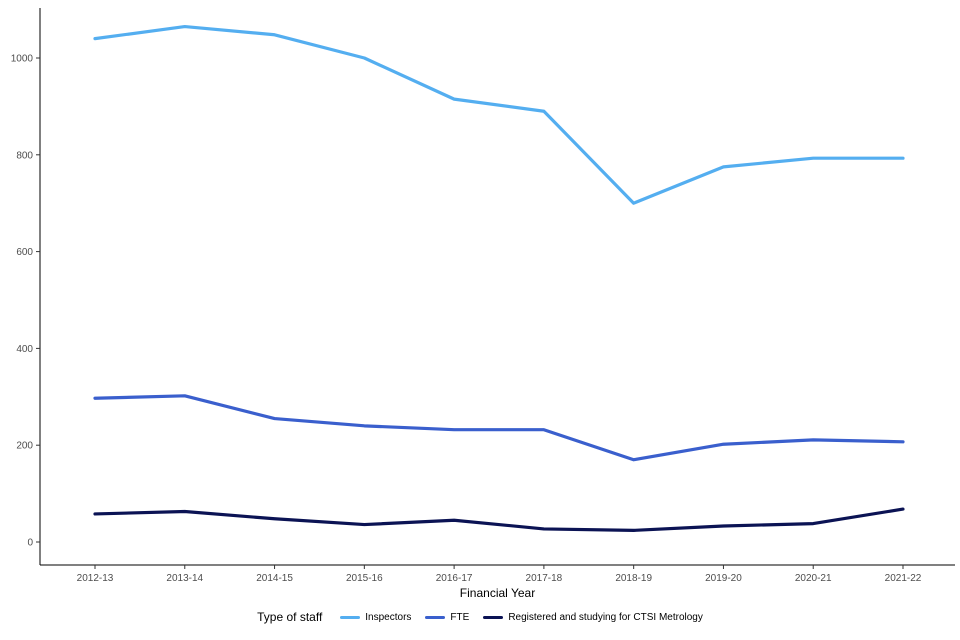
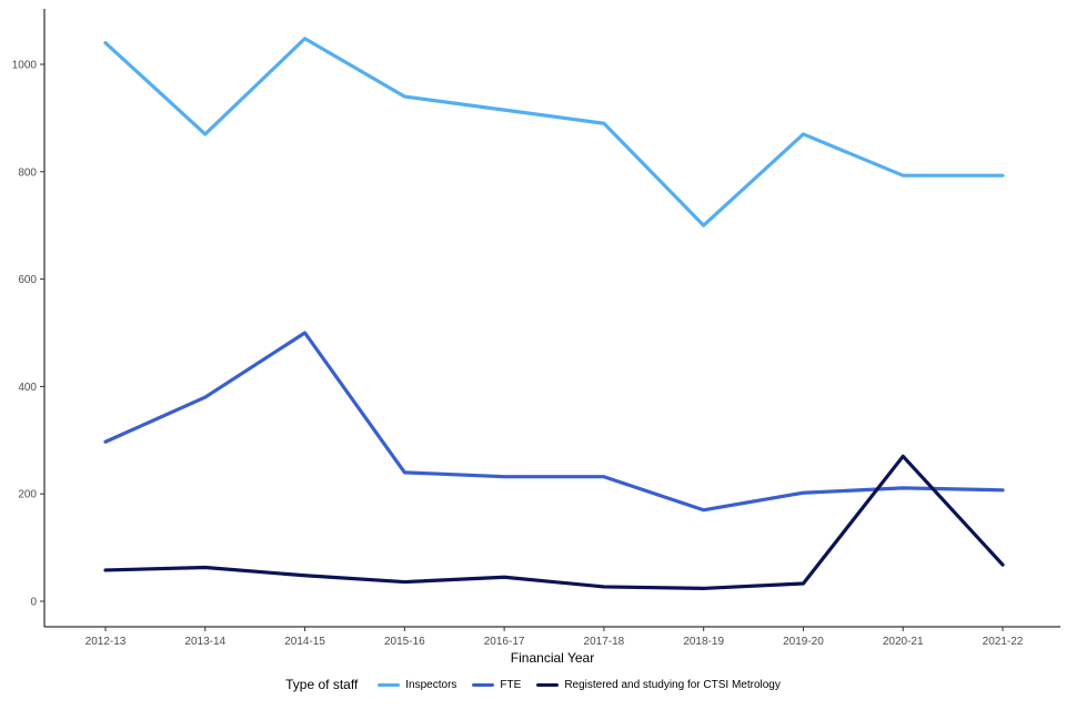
Inspectors/2013-14: 1060 -> 870
FTE/2013-14: 300 -> 380
FTE/2014-15: 260 -> 500
Inspectors/2015-16: 1000 -> 940
Inspectors/2019-20: 780 -> 870
Registered and studying for CTSI Metrology/2020-21: 40 -> 270
